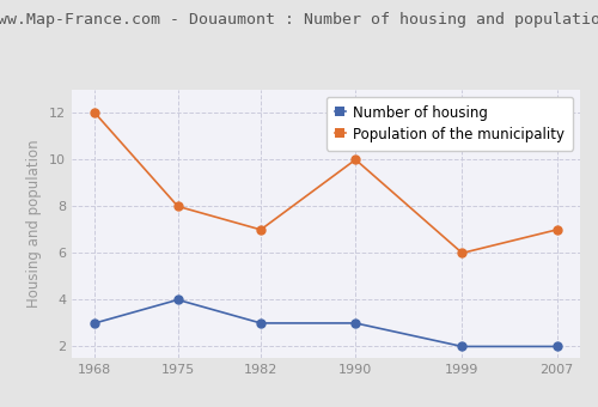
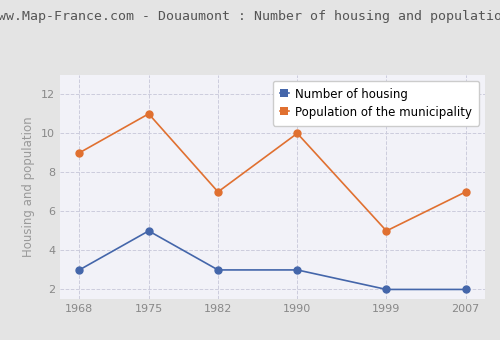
Population of the municipality/1968: 12 -> 9
Number of housing/1975: 4 -> 5
Population of the municipality/1975: 8 -> 11
Population of the municipality/1999: 6 -> 5
